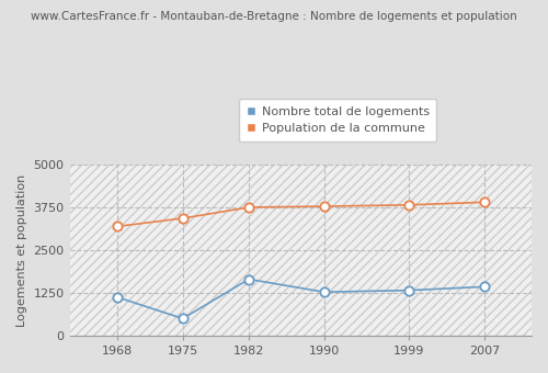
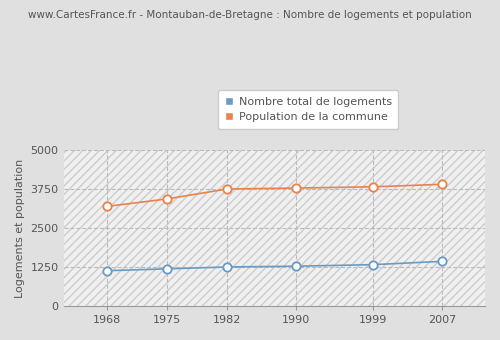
Nombre total de logements/1975: 500 -> 1190
Nombre total de logements/1982: 1650 -> 1250
